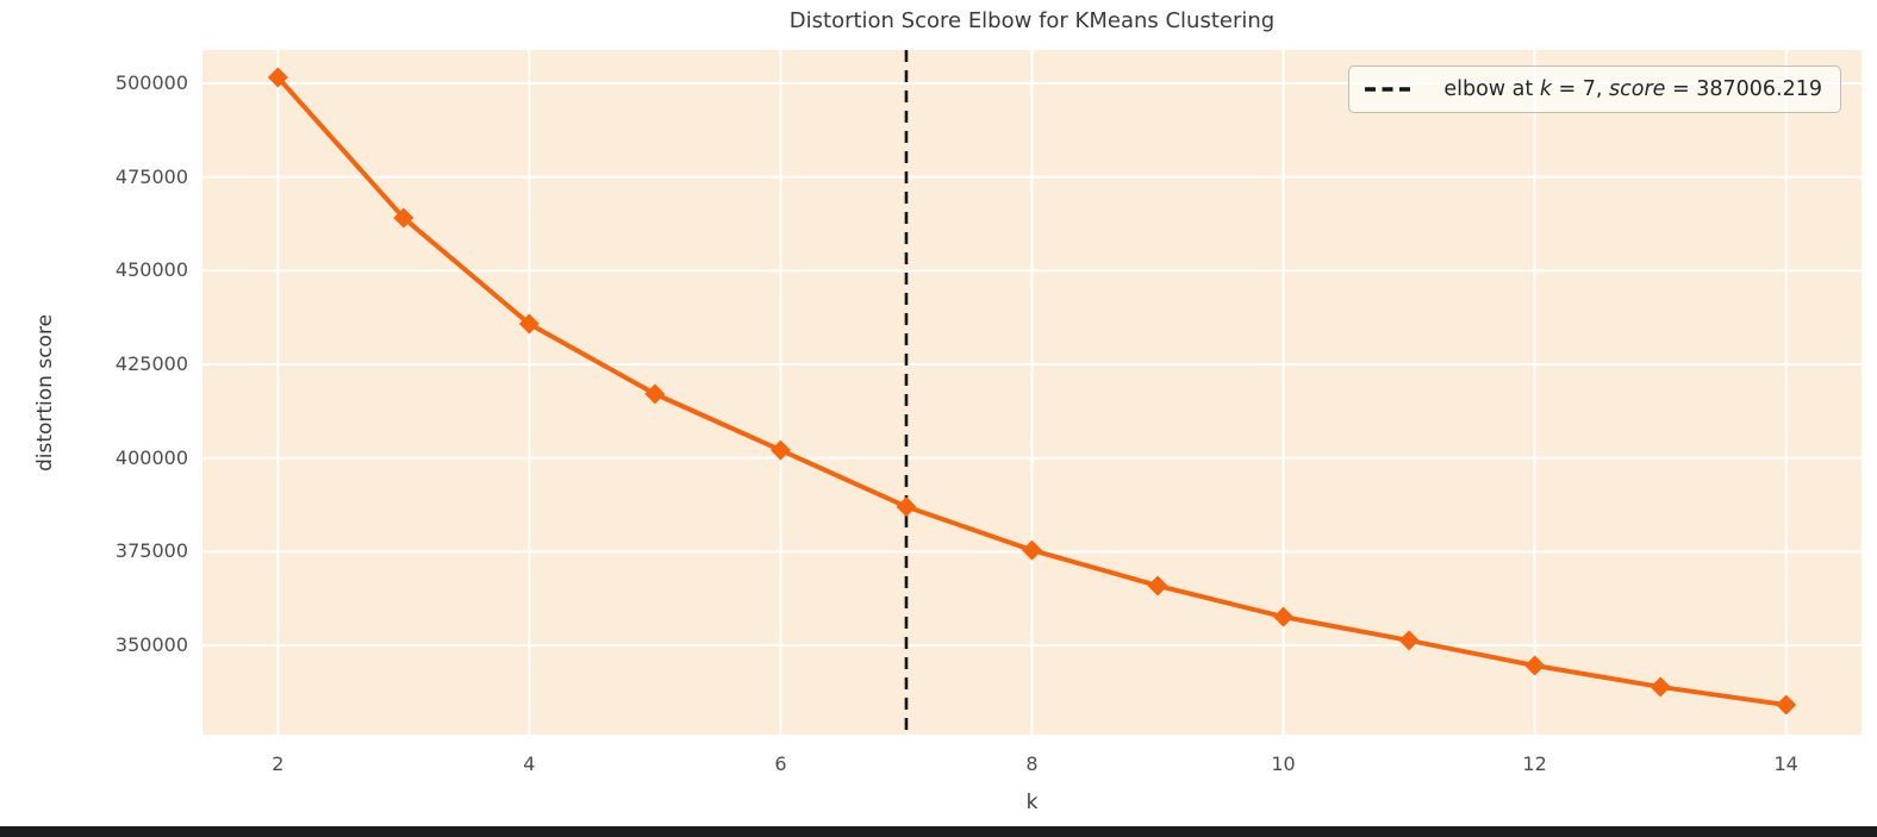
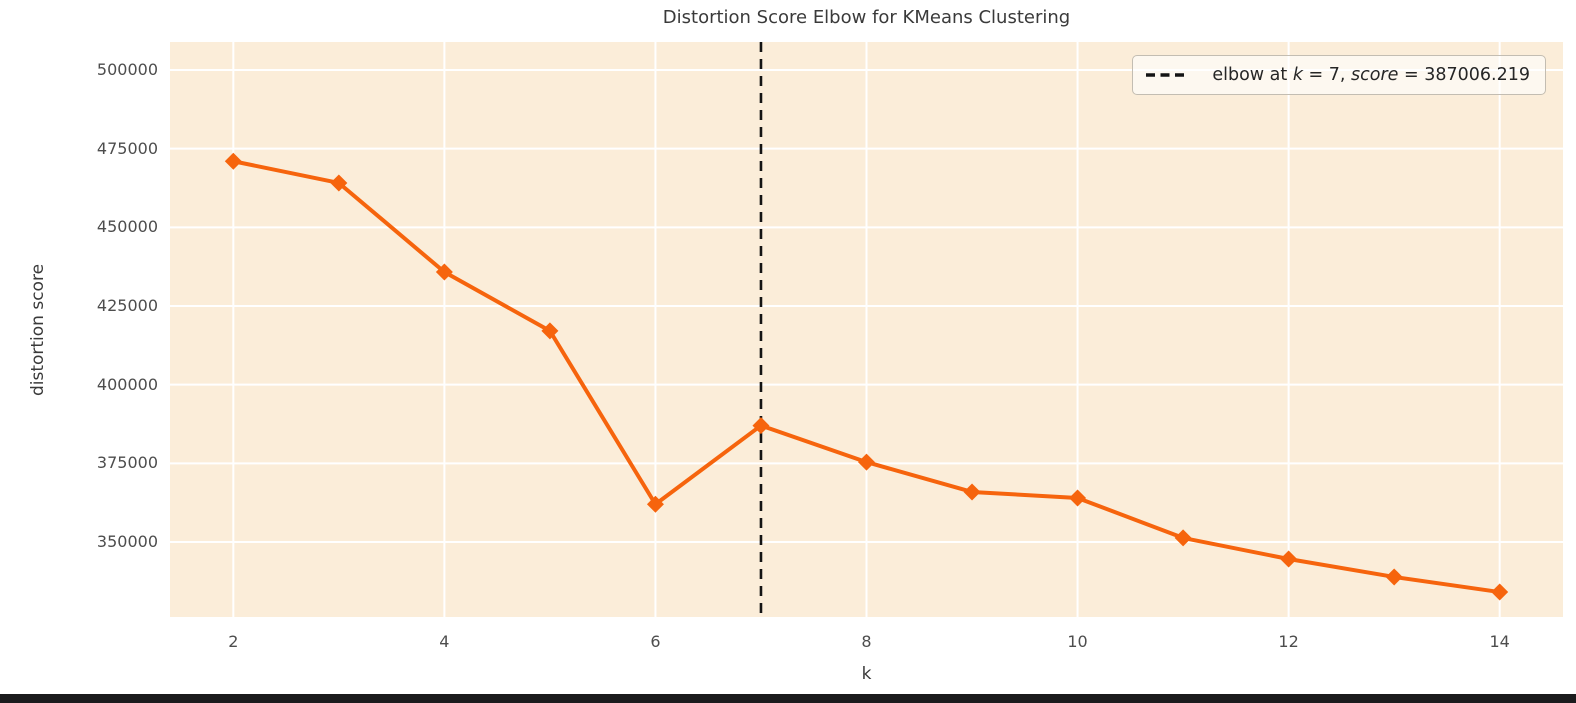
2: 502000 -> 471000
6: 402000 -> 362000
10: 358000 -> 364000
